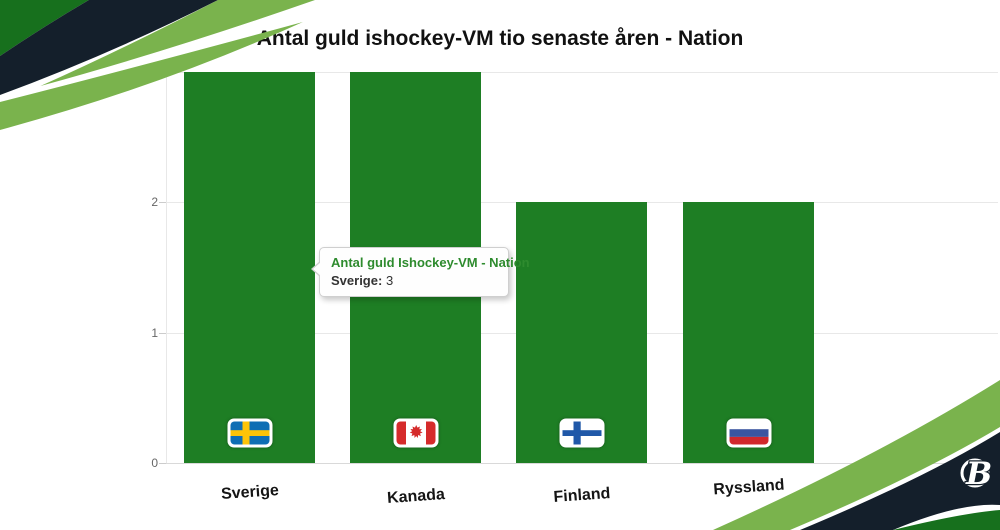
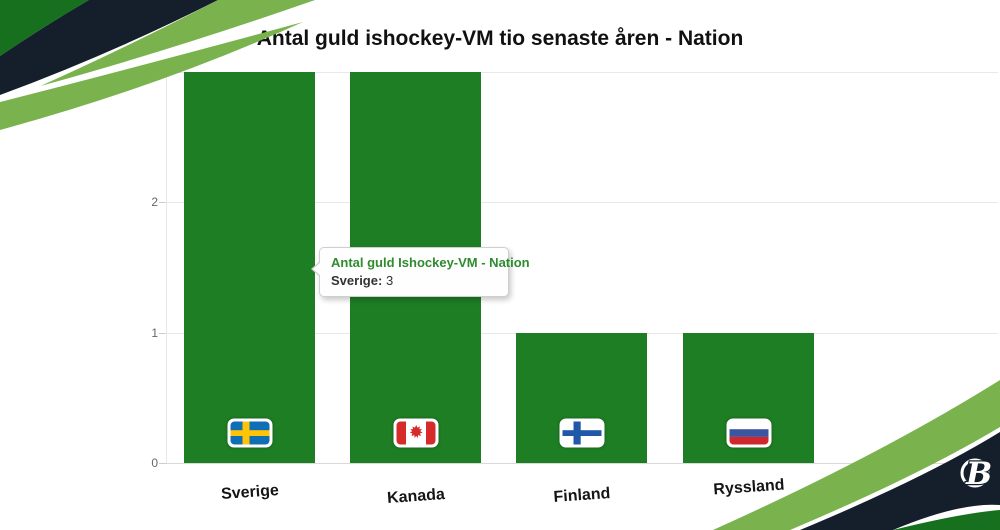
Finland: 2 -> 1
Ryssland: 2 -> 1
